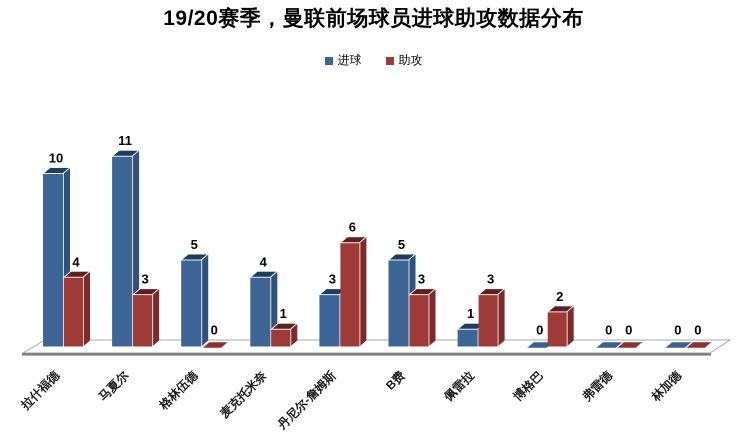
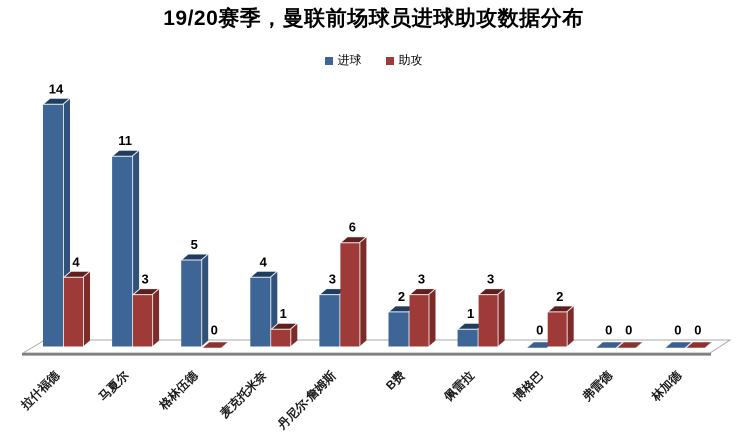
进球/拉什福德: 10 -> 14
进球/B费: 5 -> 2
